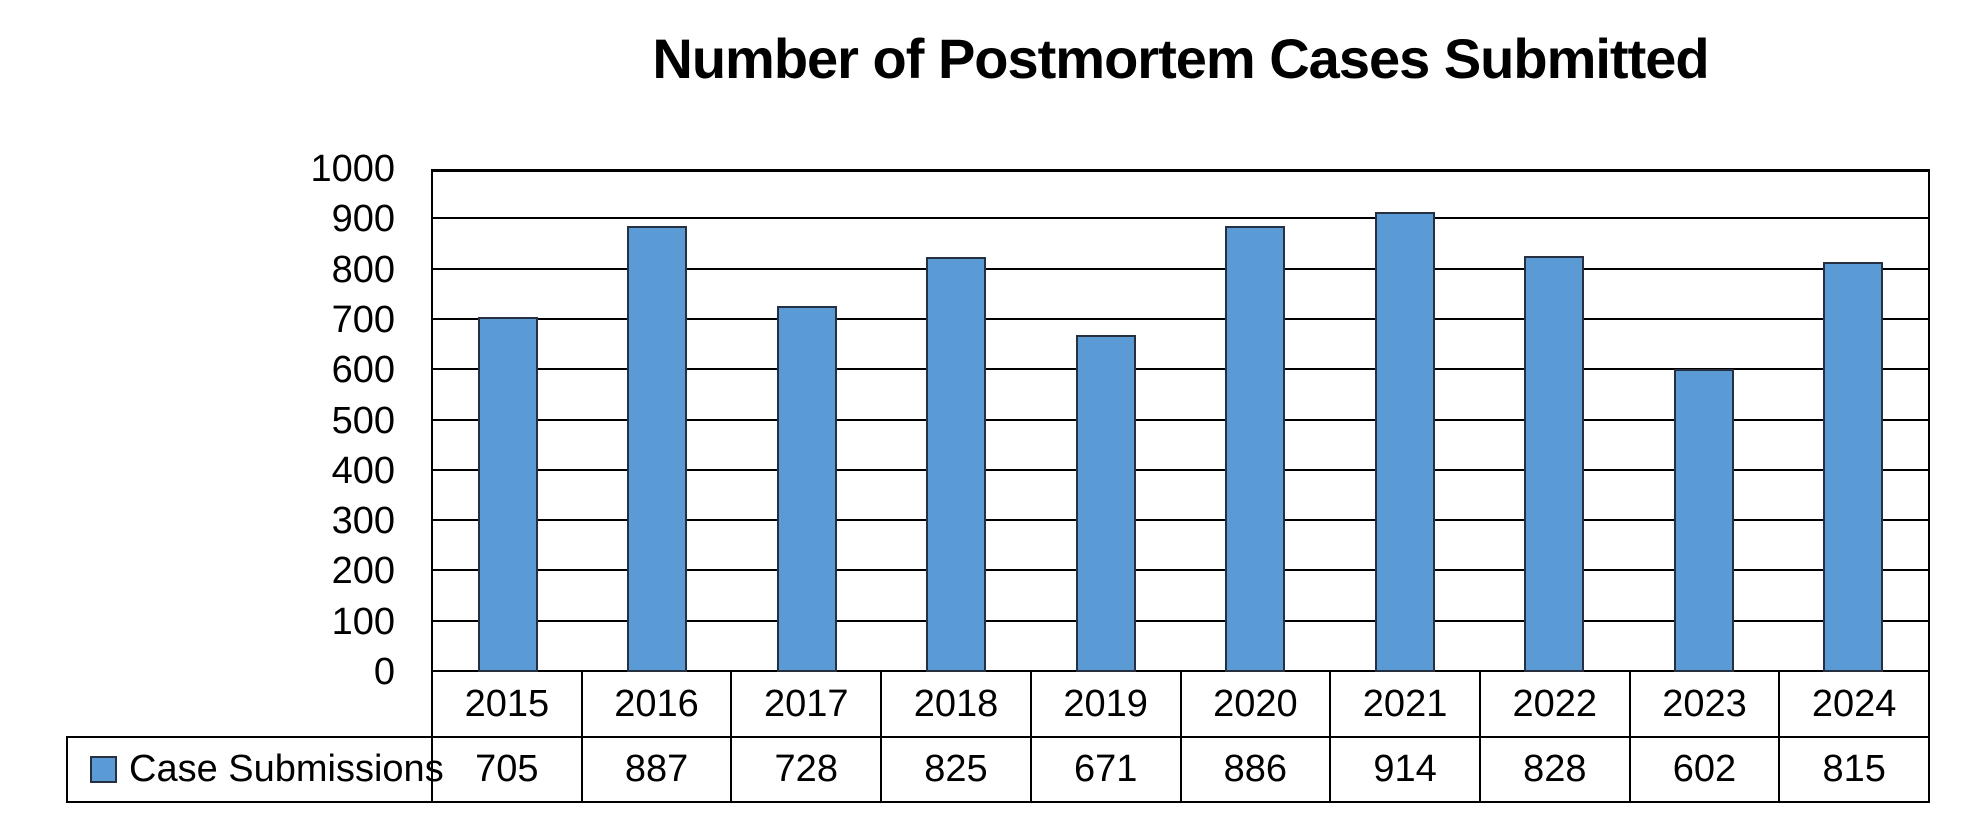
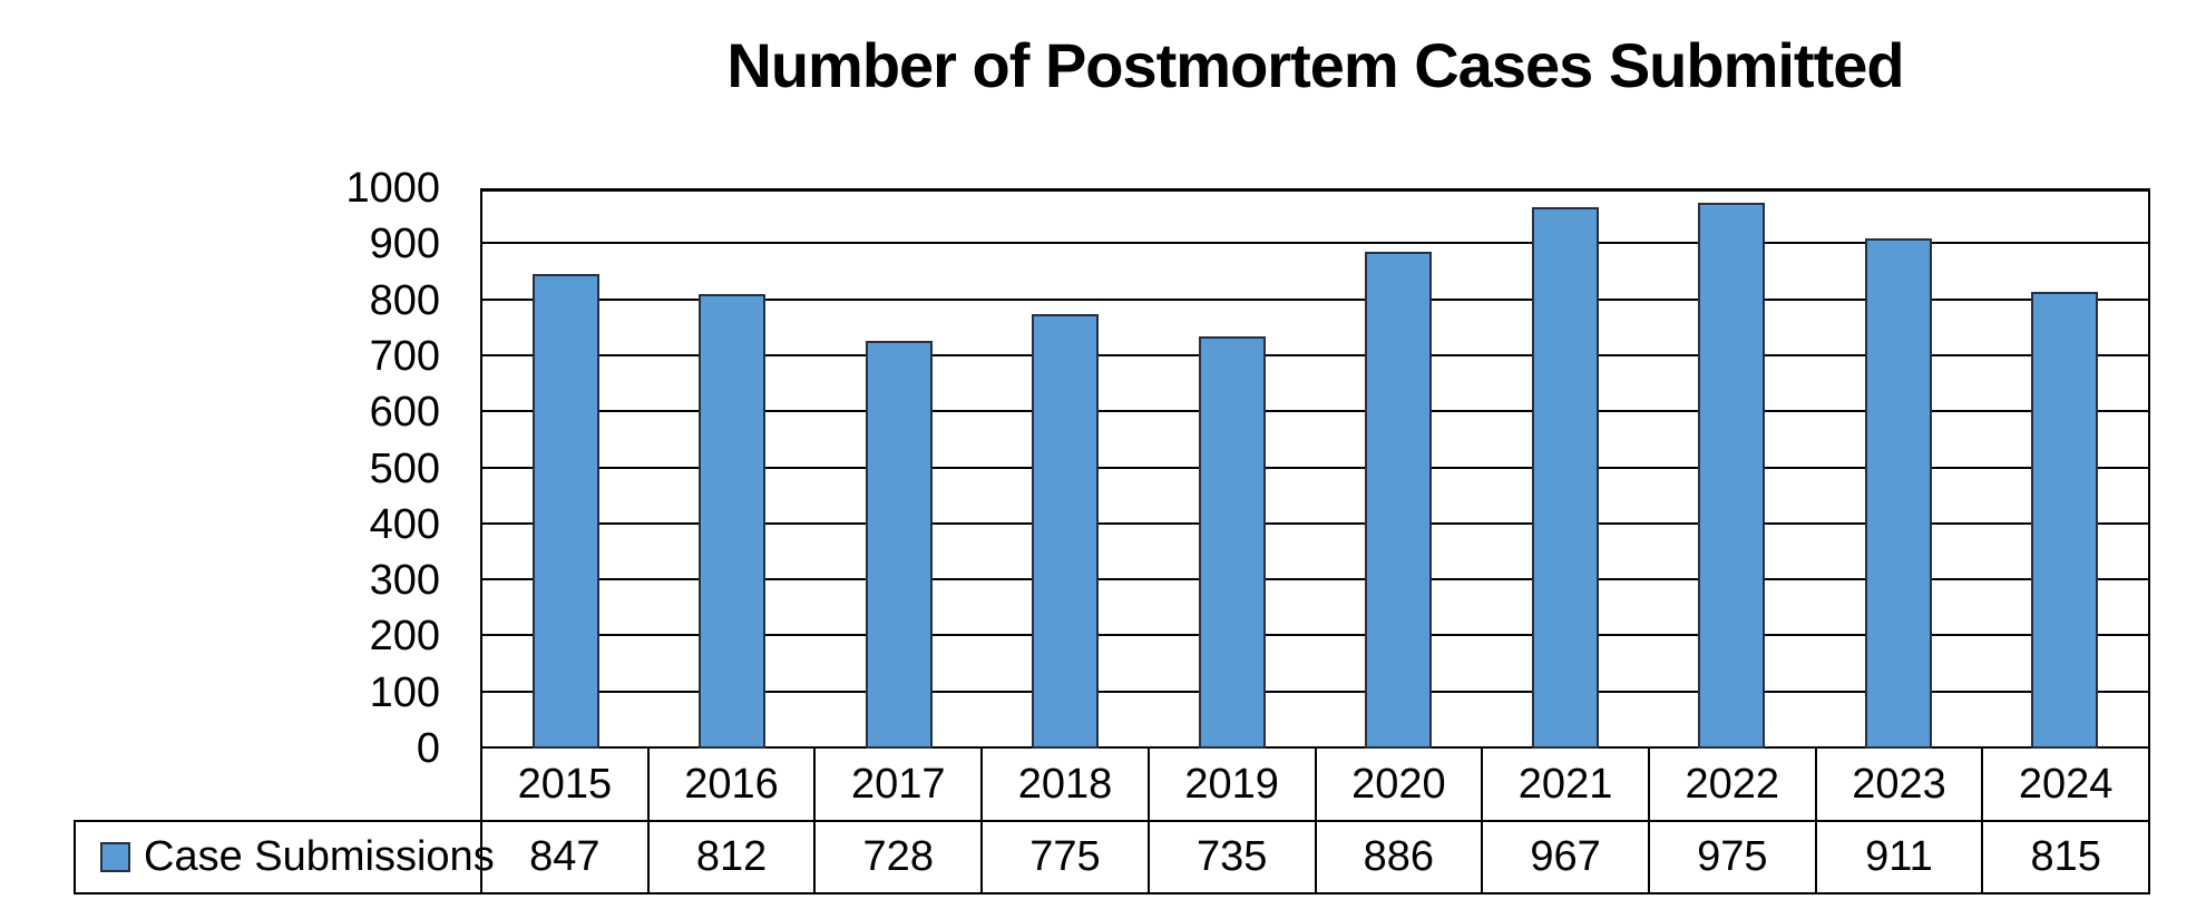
2015: 705 -> 847
2016: 887 -> 812
2018: 825 -> 775
2019: 671 -> 735
2021: 914 -> 967
2022: 828 -> 975
2023: 602 -> 911
